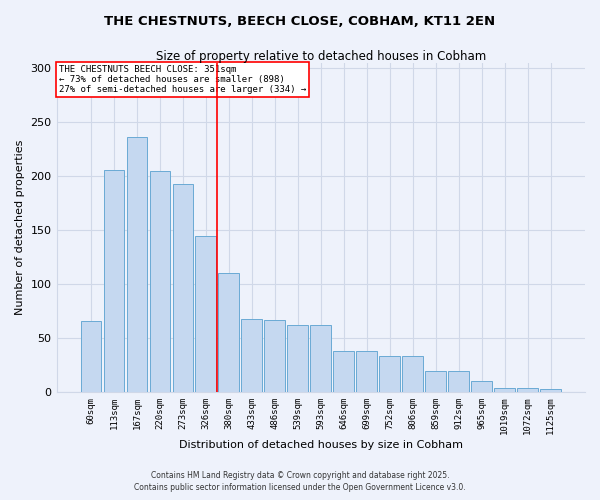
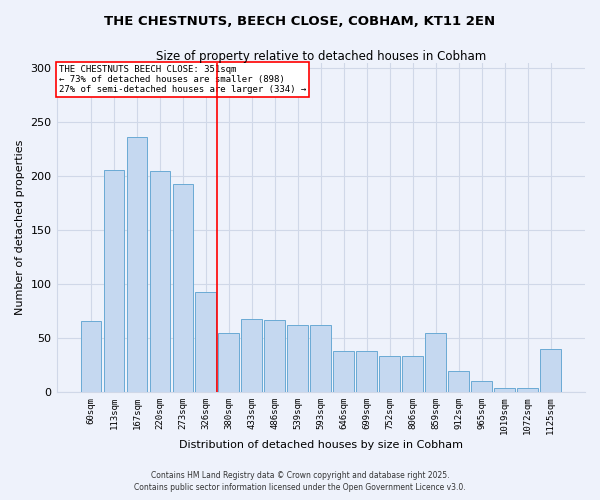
326sqm: 145 -> 93
380sqm: 110 -> 55
859sqm: 19 -> 55
1125sqm: 3 -> 40
